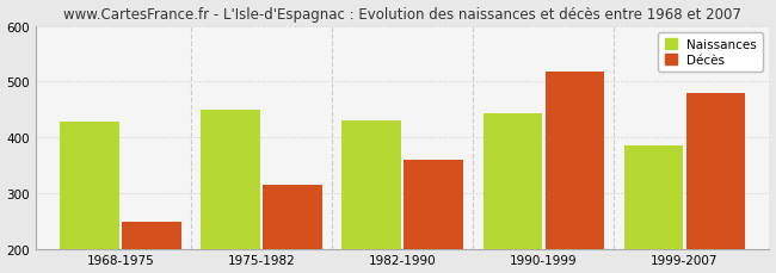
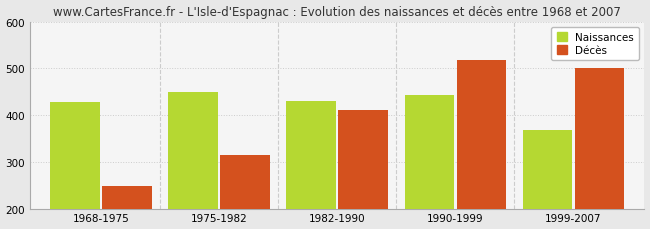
Décès/1982-1990: 360 -> 411
Naissances/1999-2007: 385 -> 368
Décès/1999-2007: 480 -> 500
